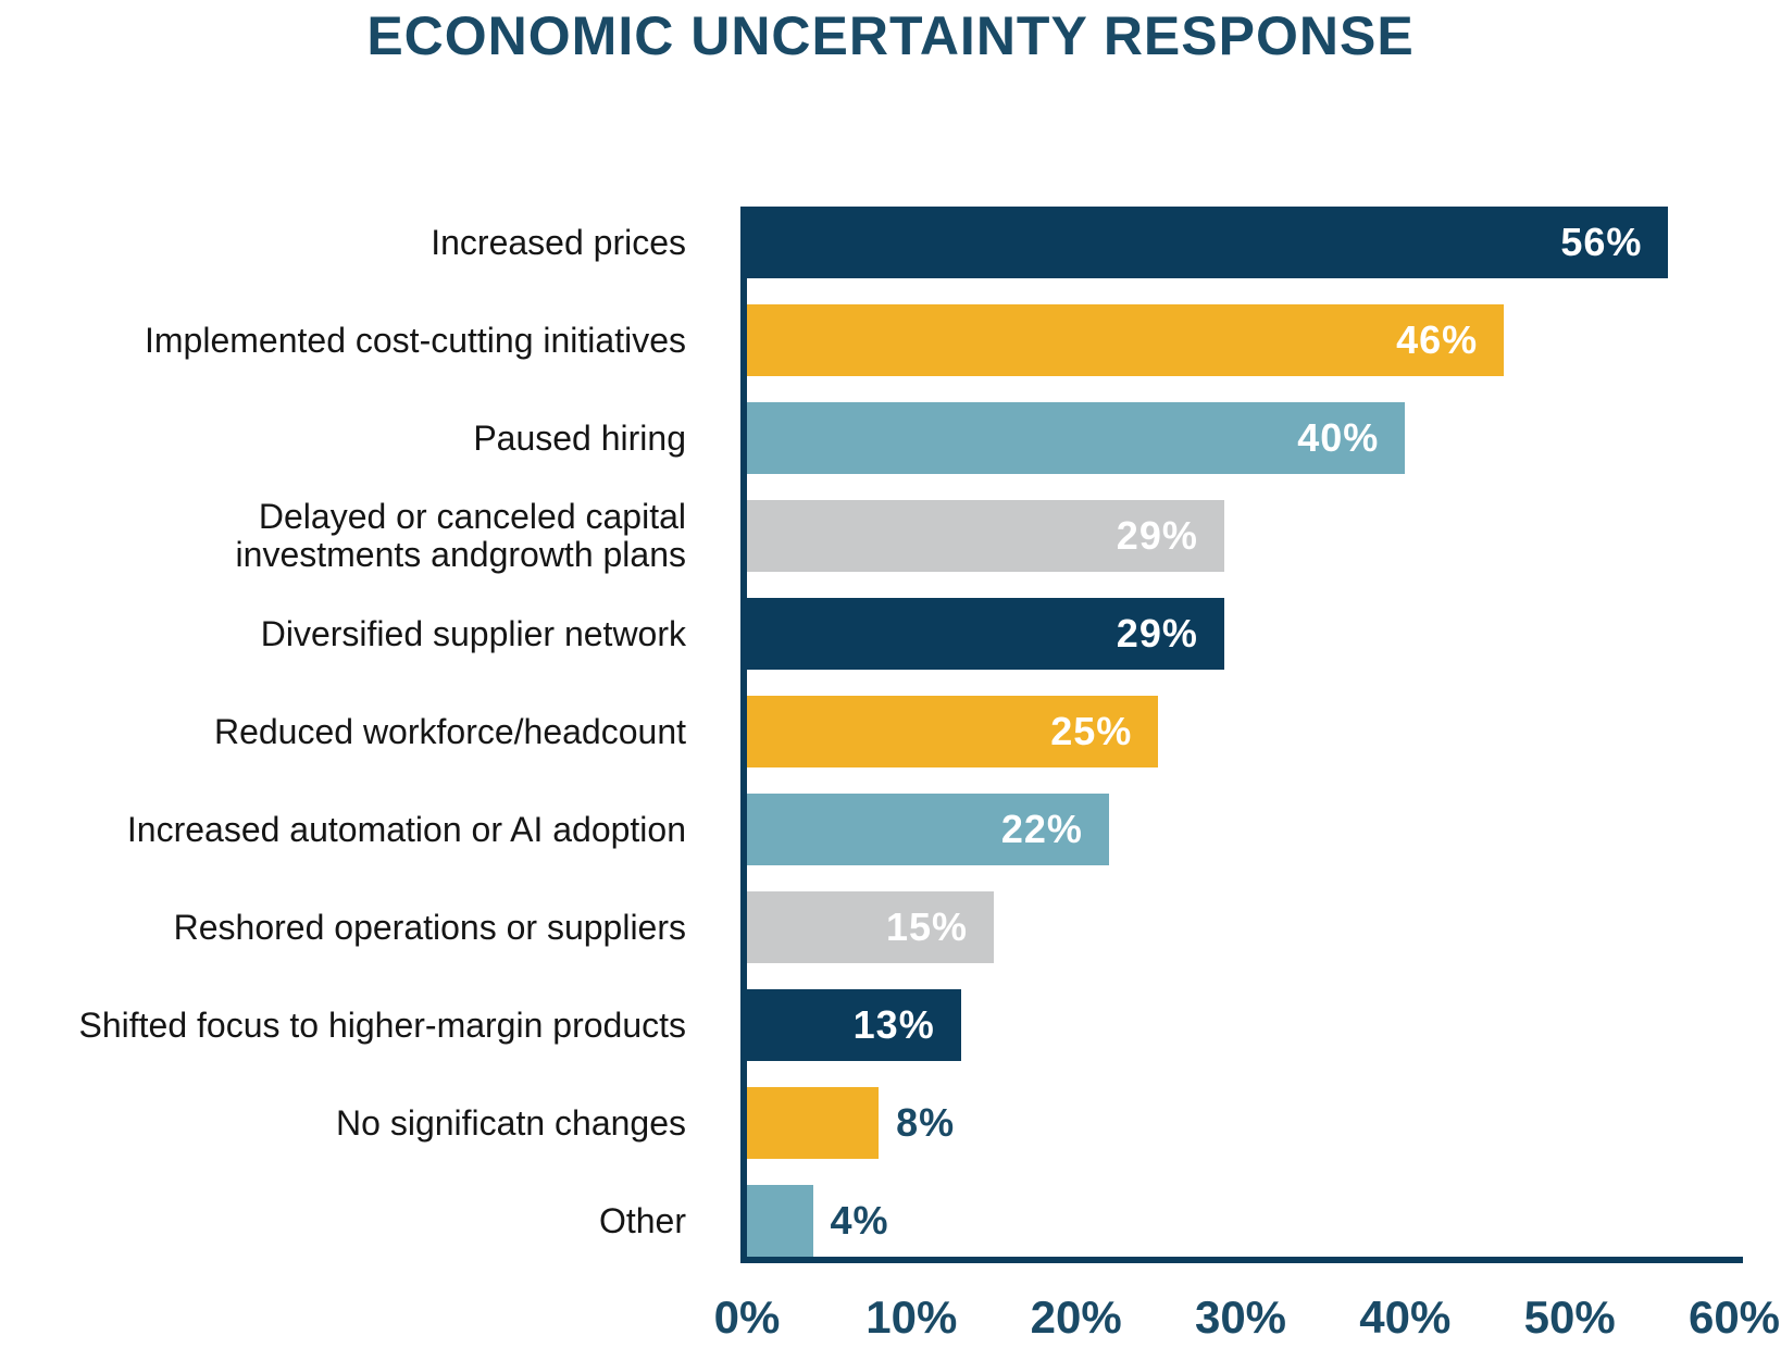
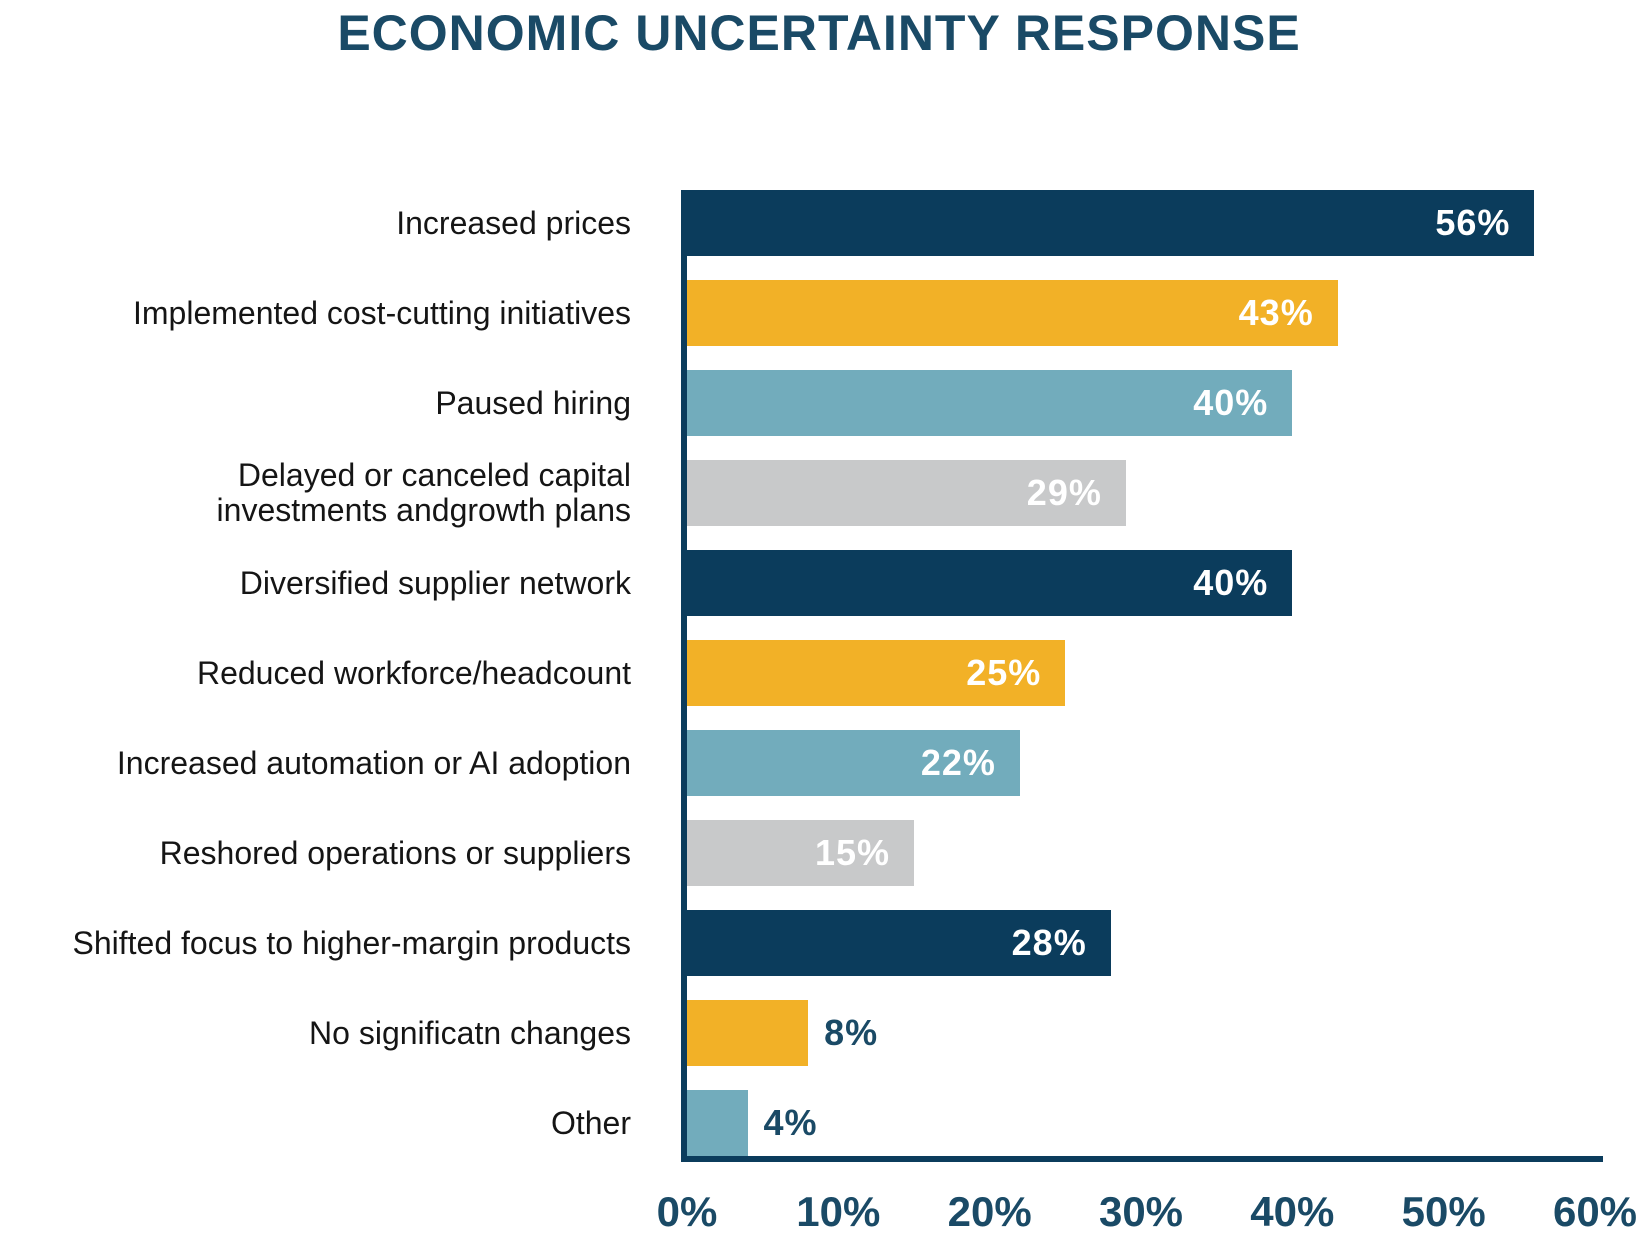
Implemented cost-cutting initiatives: 46% -> 43%
Diversified supplier network: 29% -> 40%
Shifted focus to higher-margin products: 13% -> 28%
